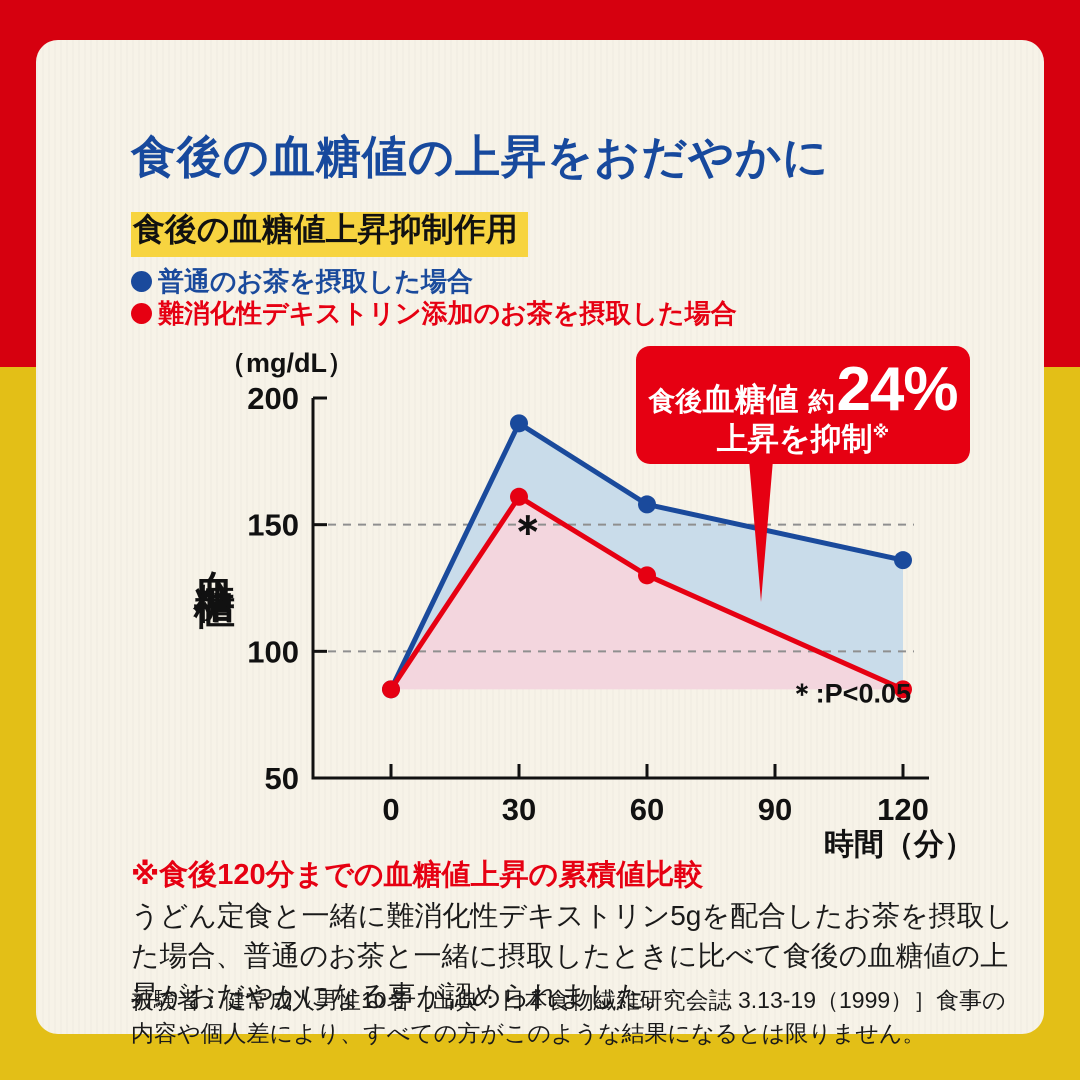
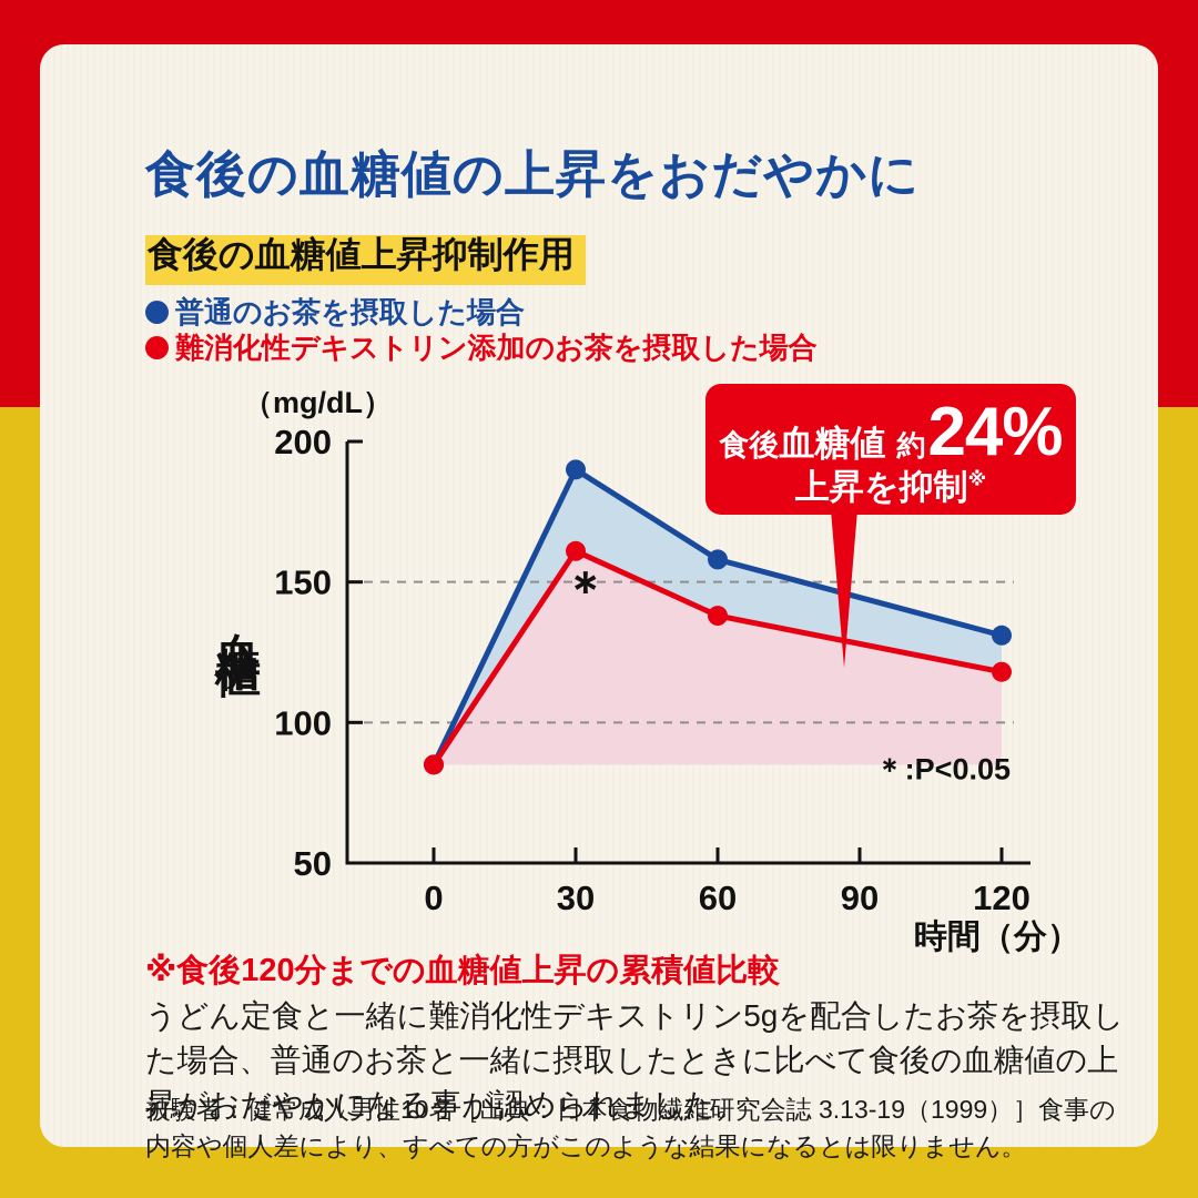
難消化性デキストリン添加のお茶を摂取した場合/60: 130 -> 138
普通のお茶を摂取した場合/120: 136 -> 131
難消化性デキストリン添加のお茶を摂取した場合/120: 85 -> 118
